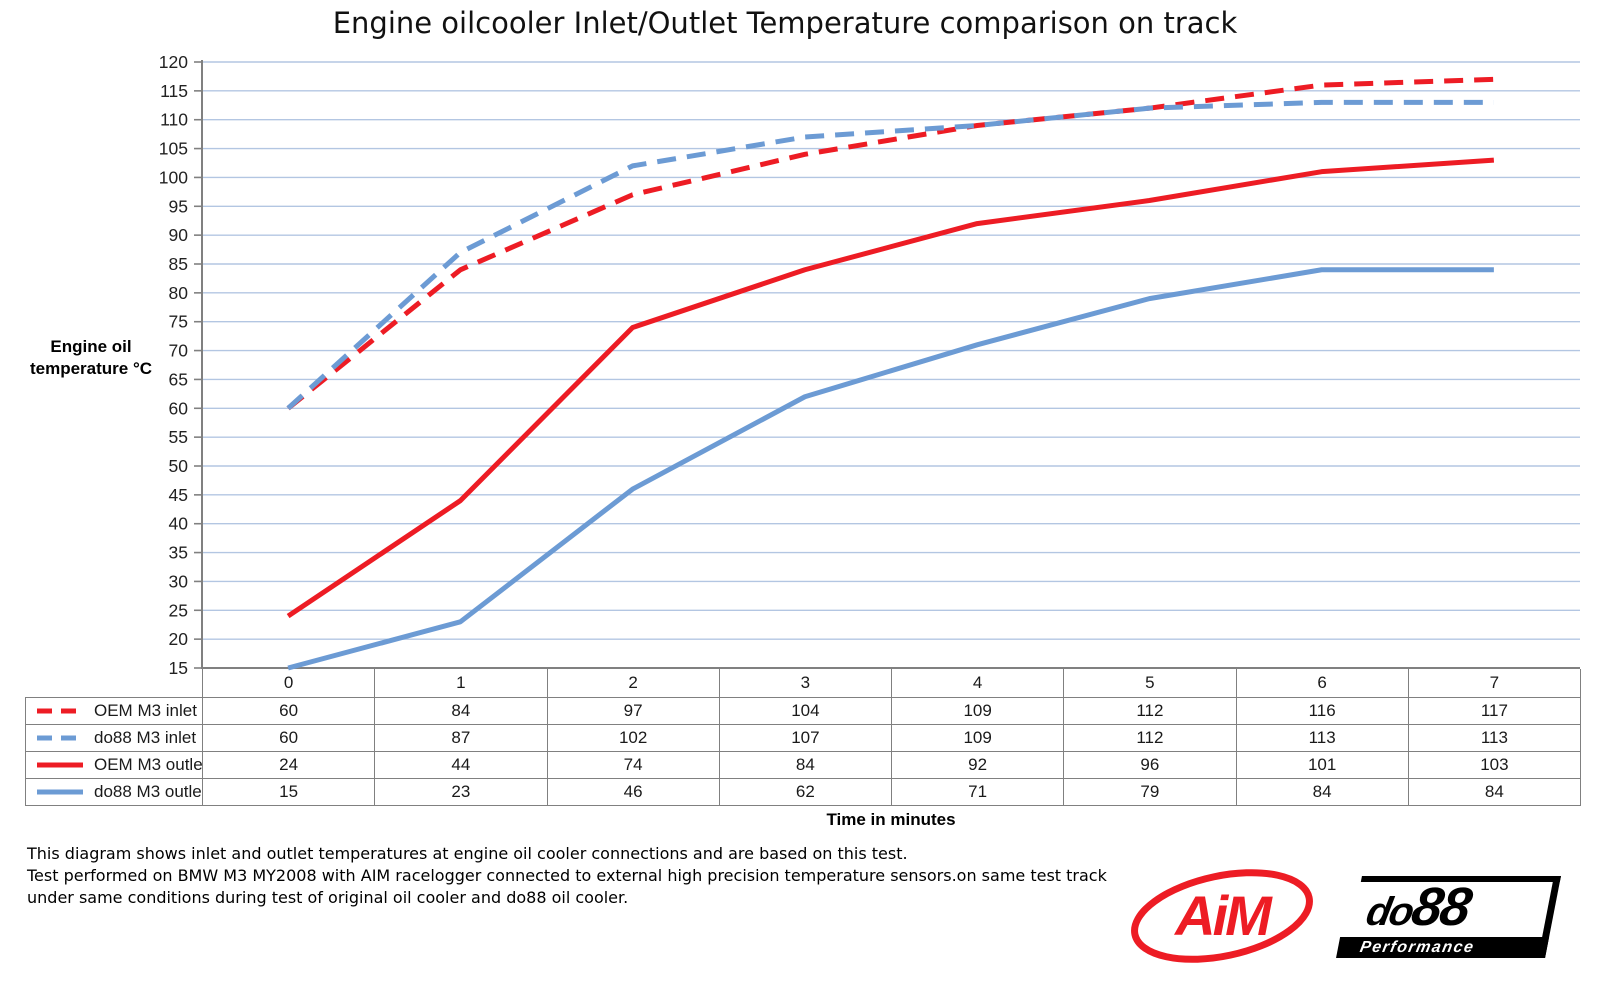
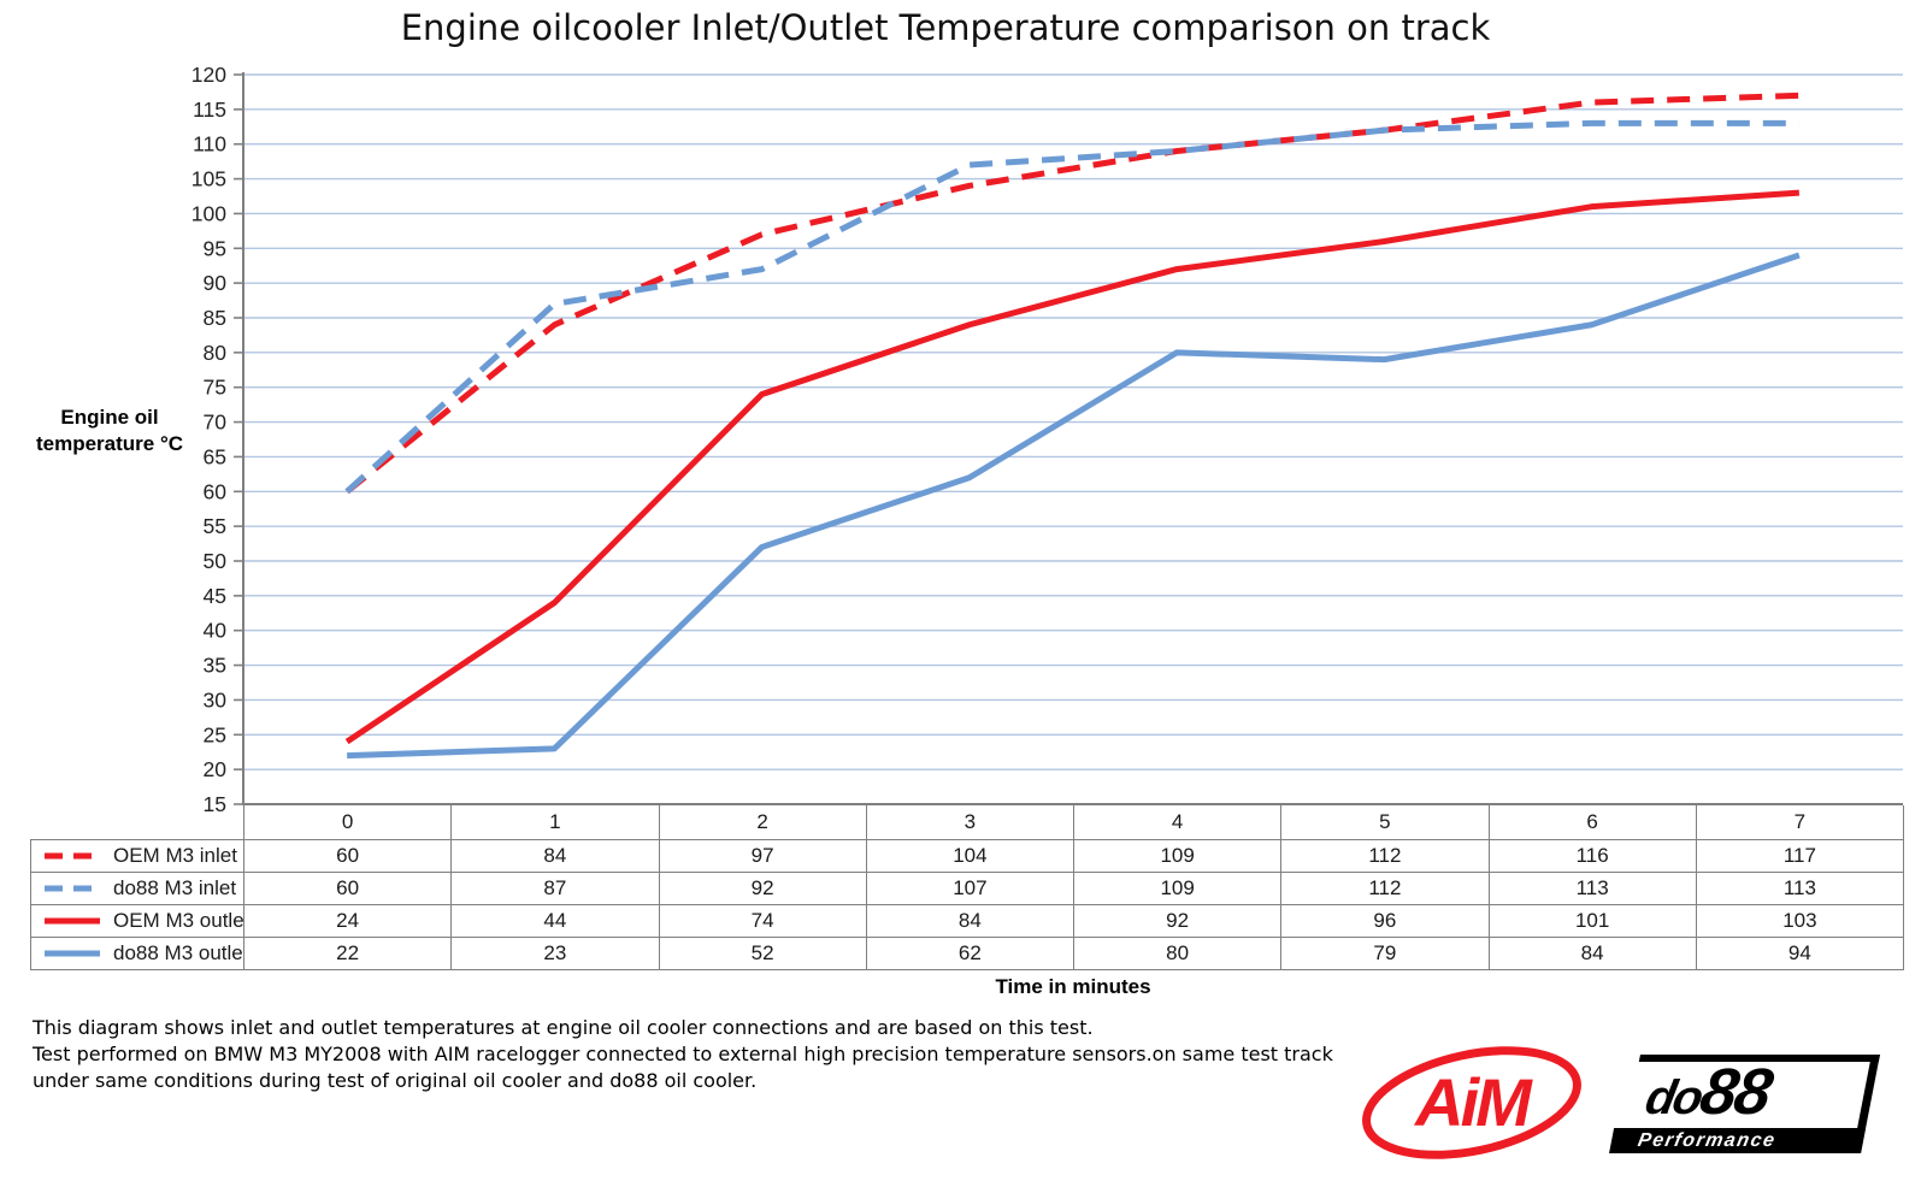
do88 M3 outlet/0: 15 -> 22
do88 M3 inlet/2: 102 -> 92
do88 M3 outlet/2: 46 -> 52
do88 M3 outlet/4: 71 -> 80
do88 M3 outlet/7: 84 -> 94
